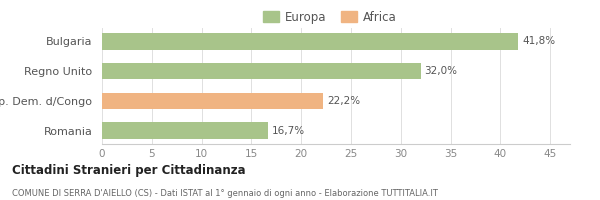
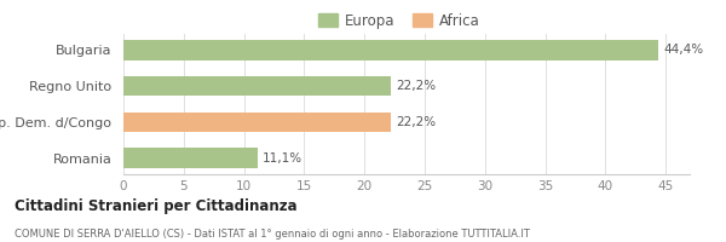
Bulgaria: 41,8% -> 44,4%
Regno Unito: 32,0% -> 22,2%
Romania: 16,7% -> 11,1%
